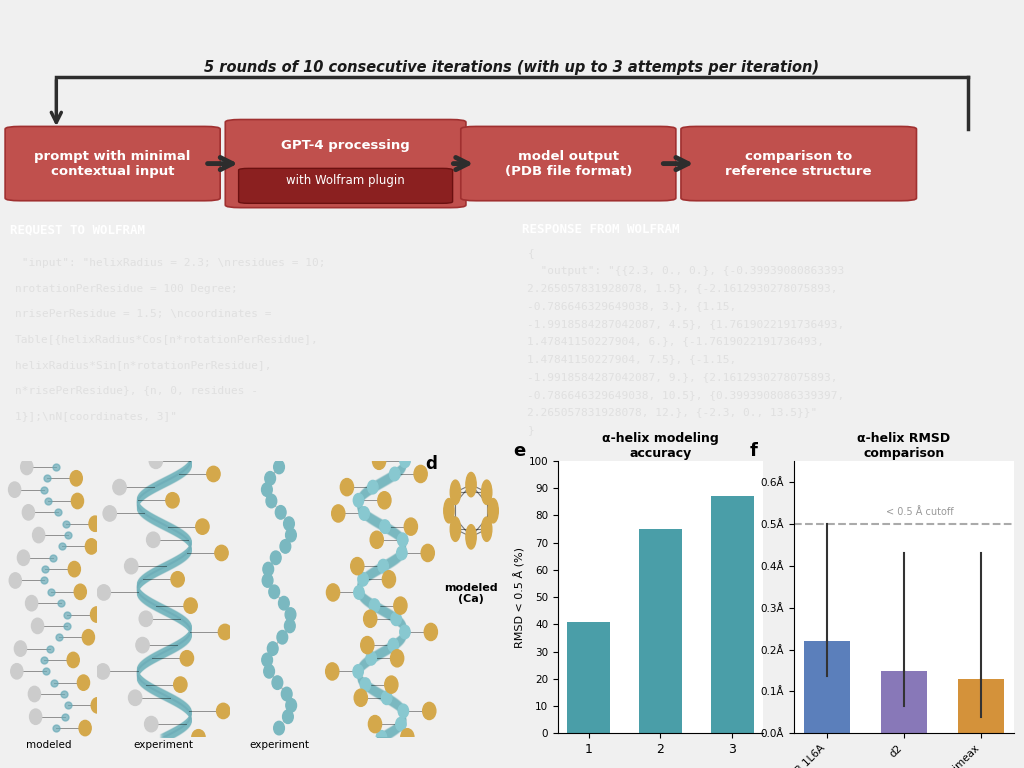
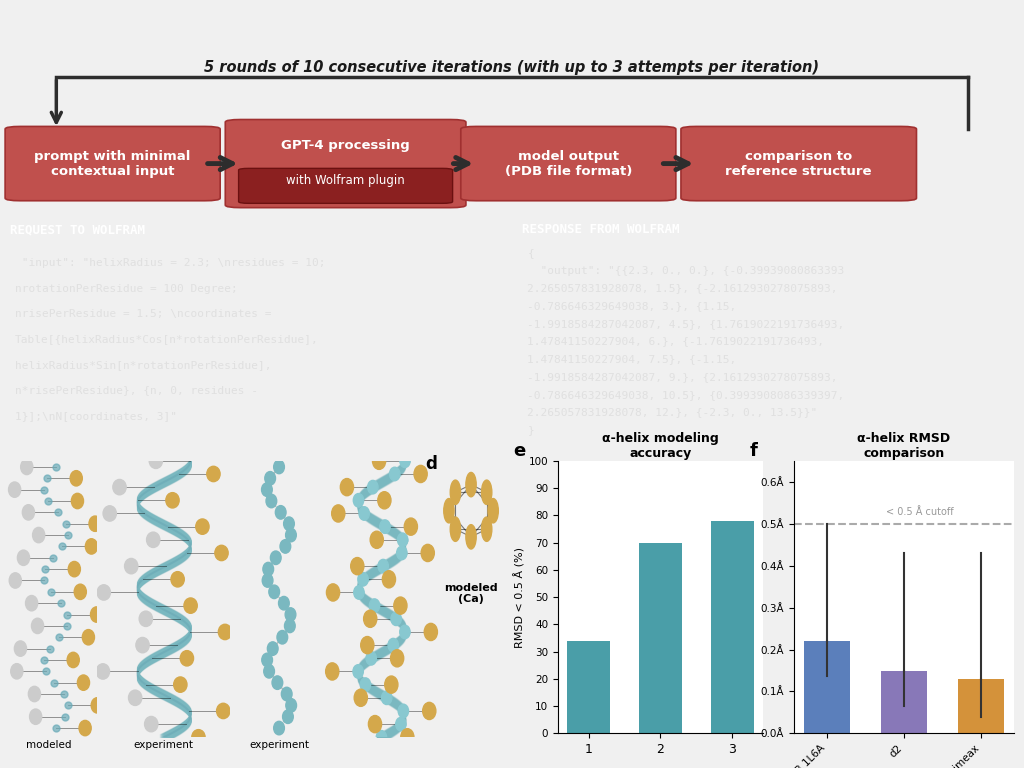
α-helix modeling accuracy/1: 41 -> 34
α-helix modeling accuracy/2: 75 -> 70
α-helix modeling accuracy/3: 87 -> 78
